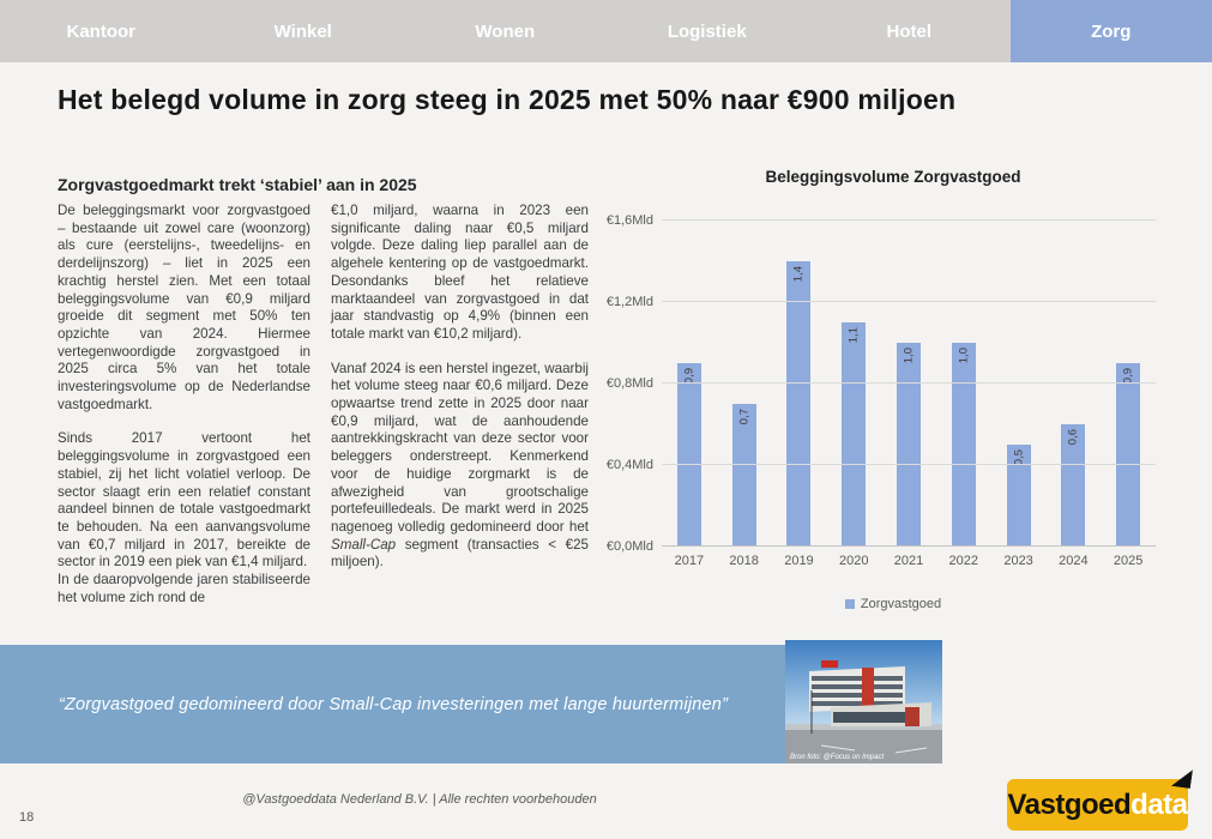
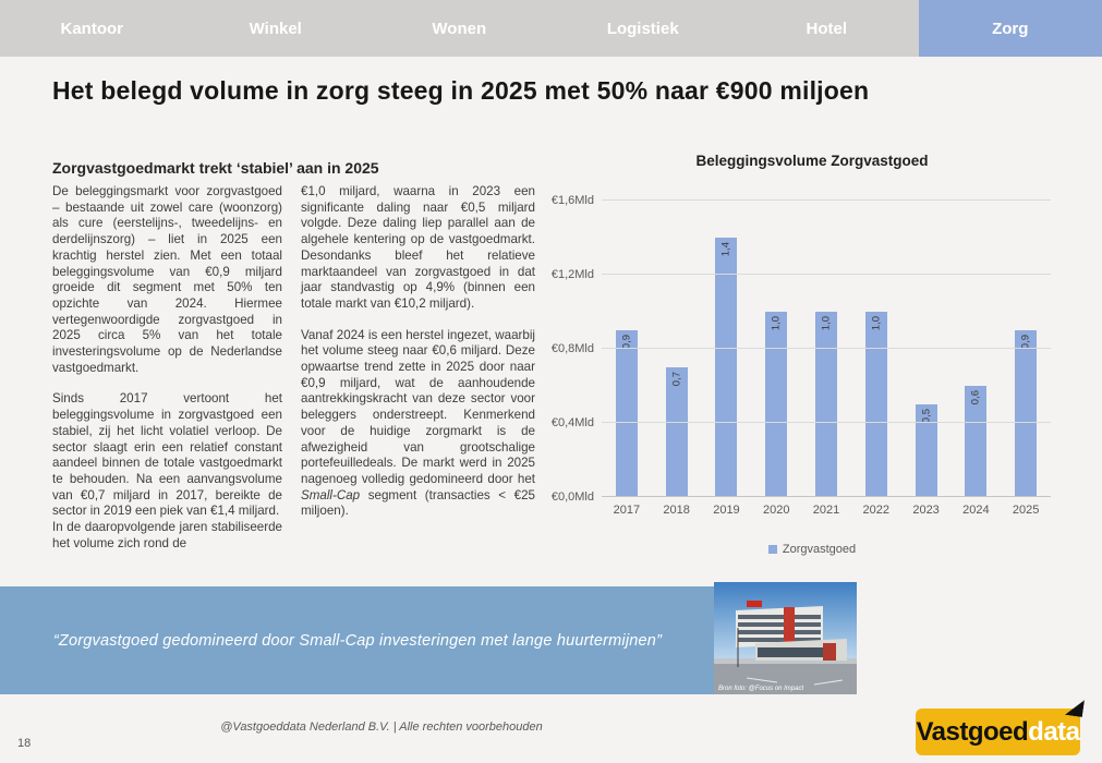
2020: 1,1 -> 1,0
